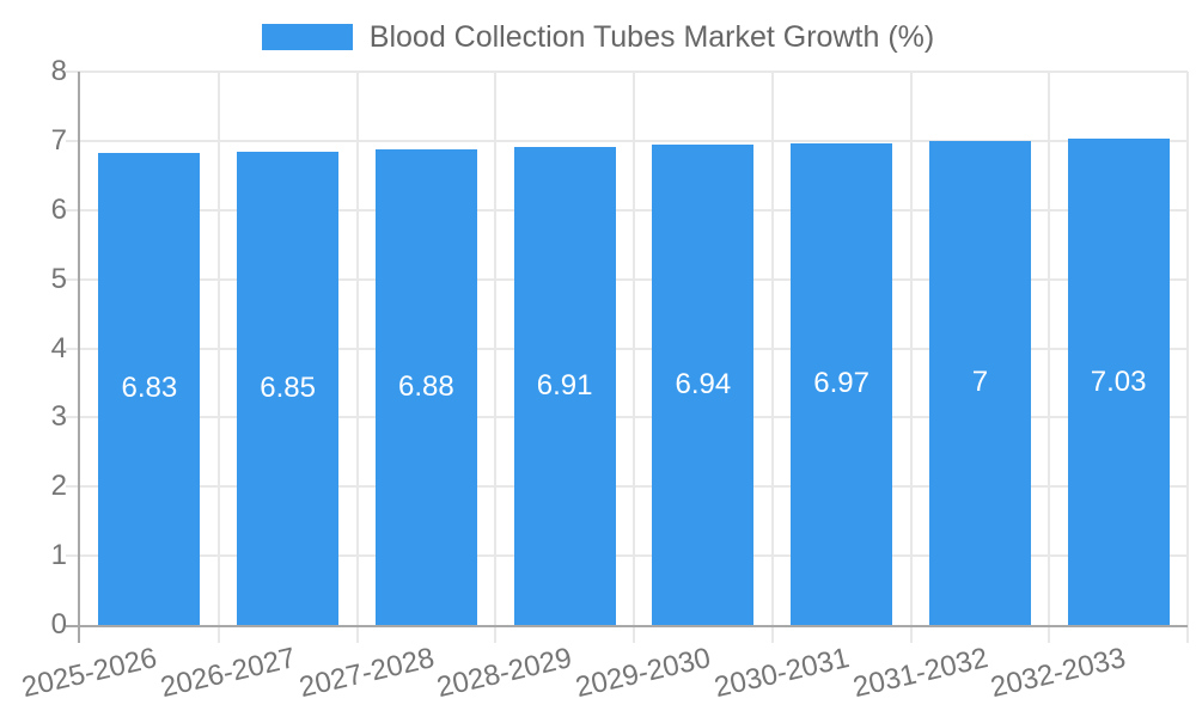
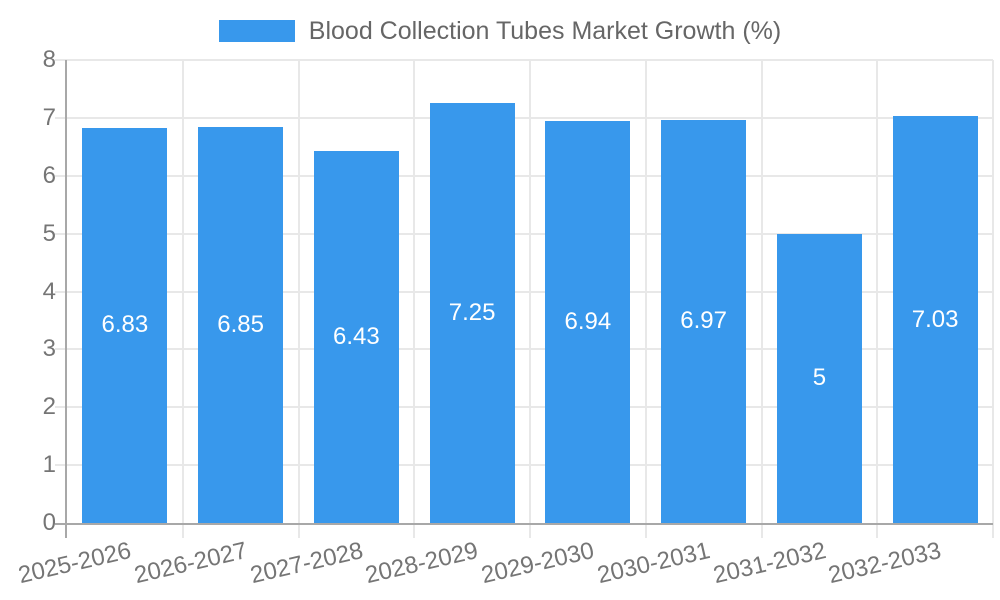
2027-2028: 6.88 -> 6.43
2028-2029: 6.91 -> 7.25
2031-2032: 7 -> 5
